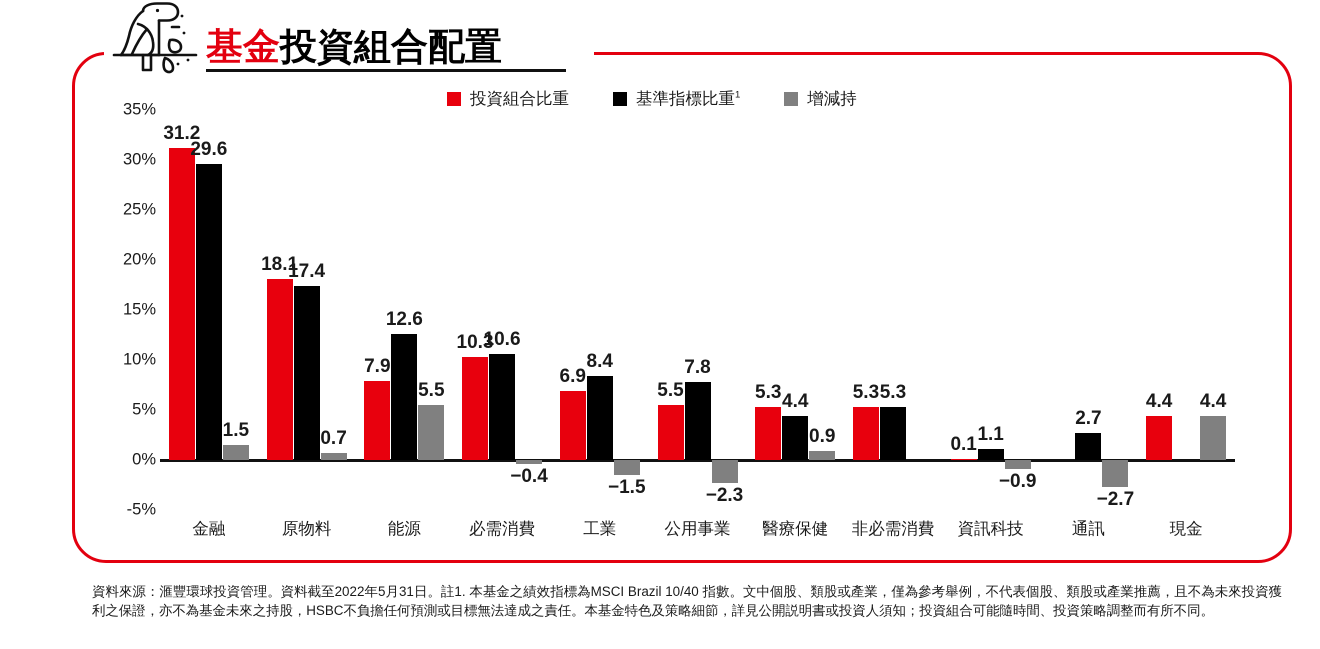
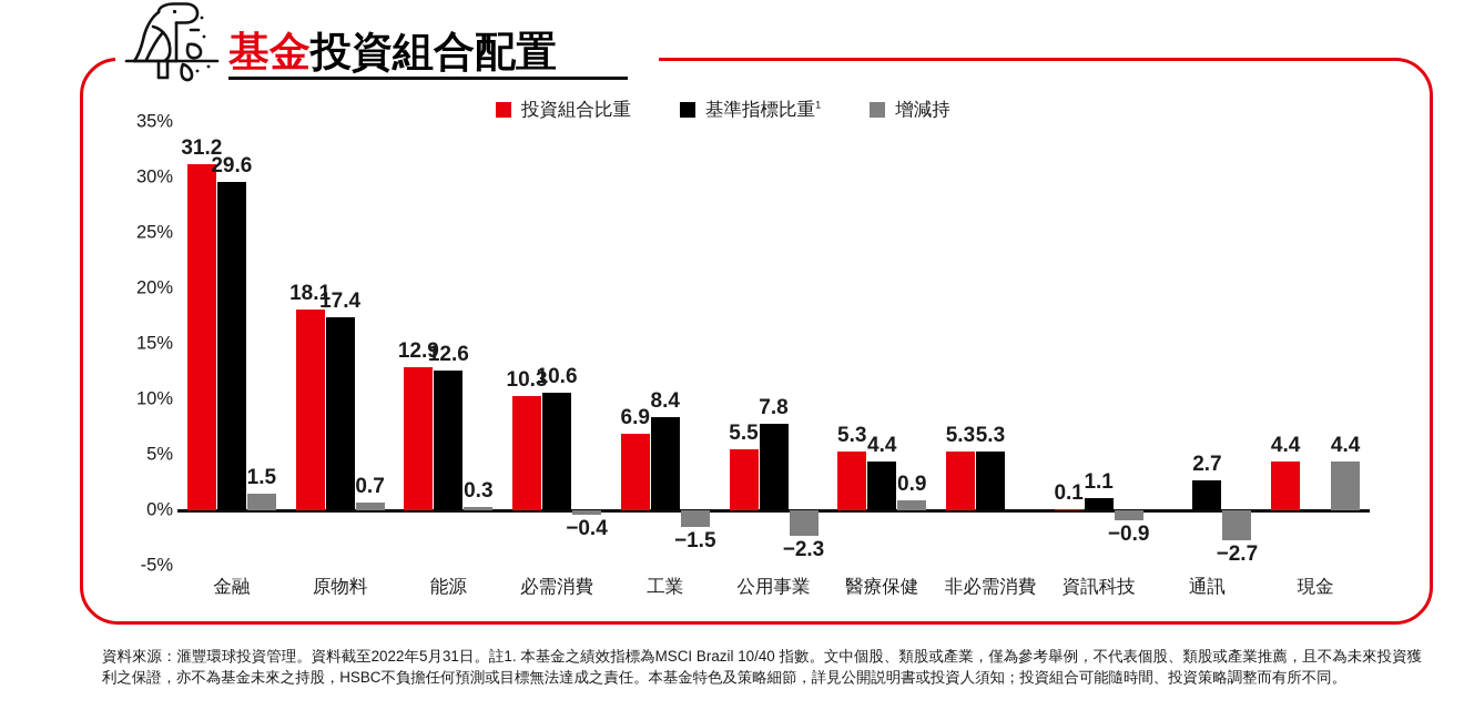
投資組合比重/能源: 7.9 -> 12.9
增減持/能源: 5.5 -> 0.3
